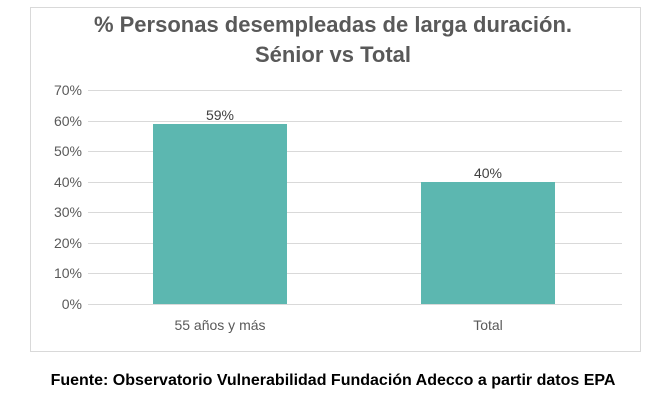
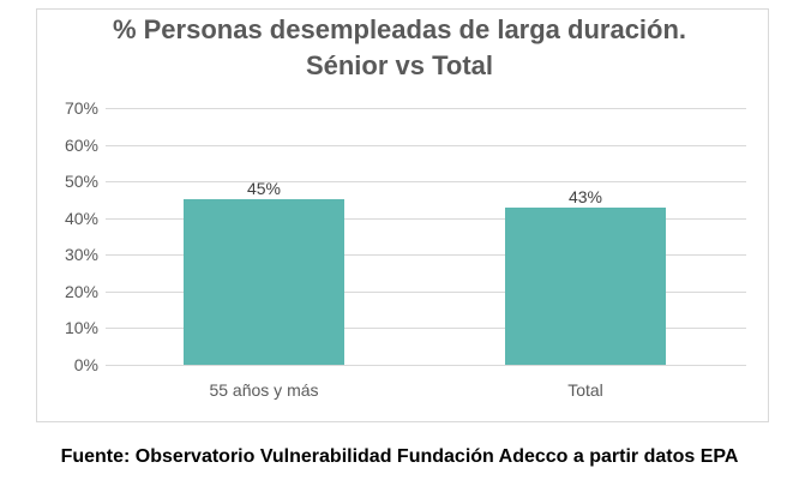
55 años y más: 59% -> 45%
Total: 40% -> 43%
